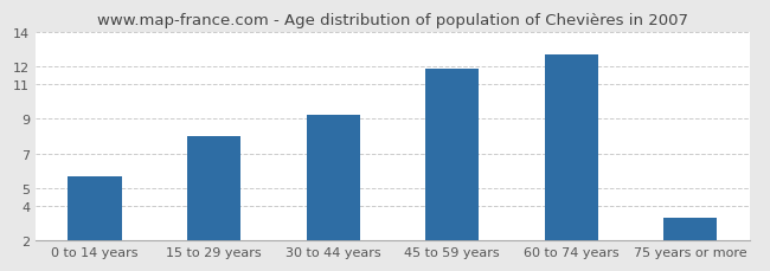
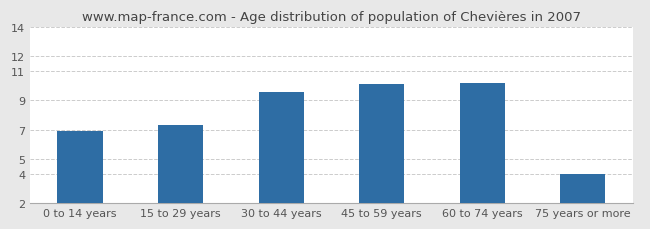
0 to 14 years: 5.7 -> 6.9
15 to 29 years: 8.0 -> 7.3
30 to 44 years: 9.2 -> 9.6
45 to 59 years: 11.9 -> 10.1
60 to 74 years: 12.7 -> 10.2
75 years or more: 3.3 -> 4.0
